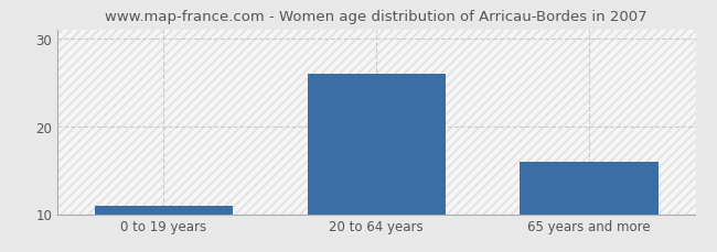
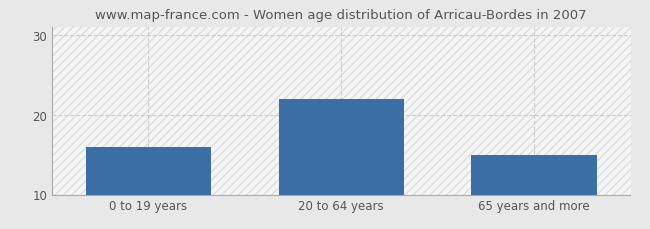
0 to 19 years: 11 -> 16
20 to 64 years: 26 -> 22
65 years and more: 16 -> 15
